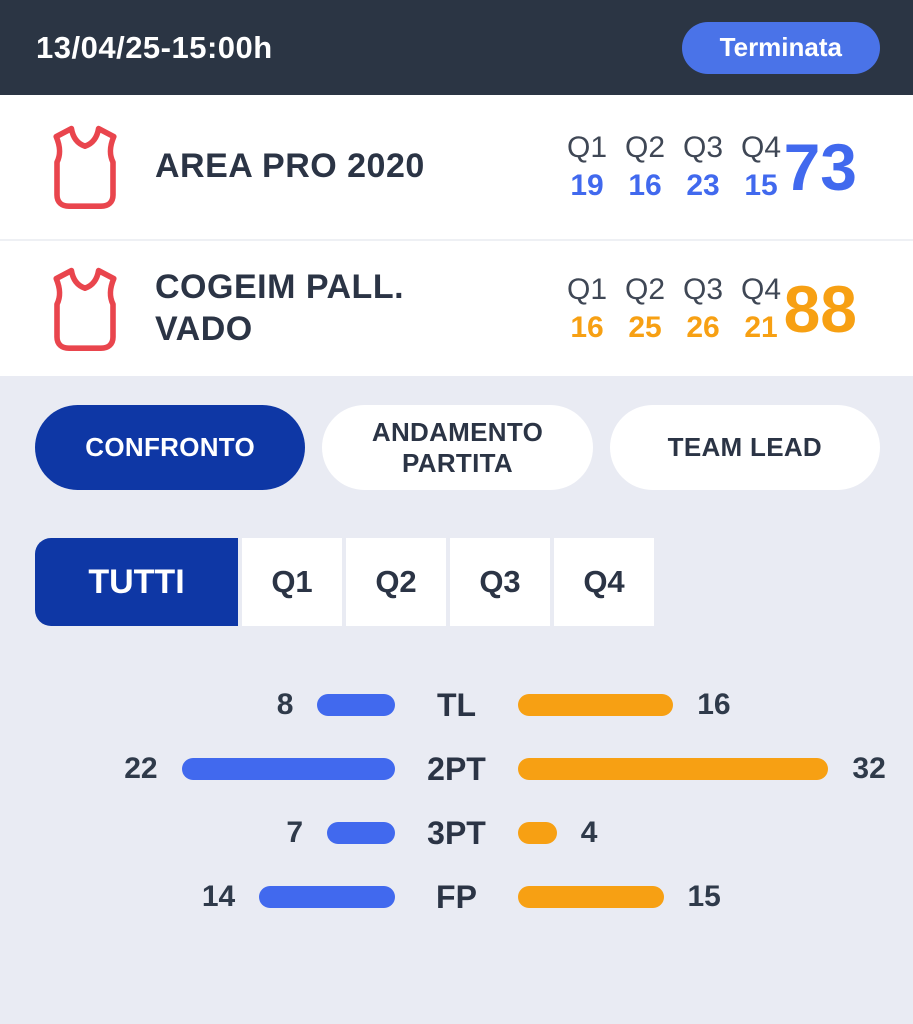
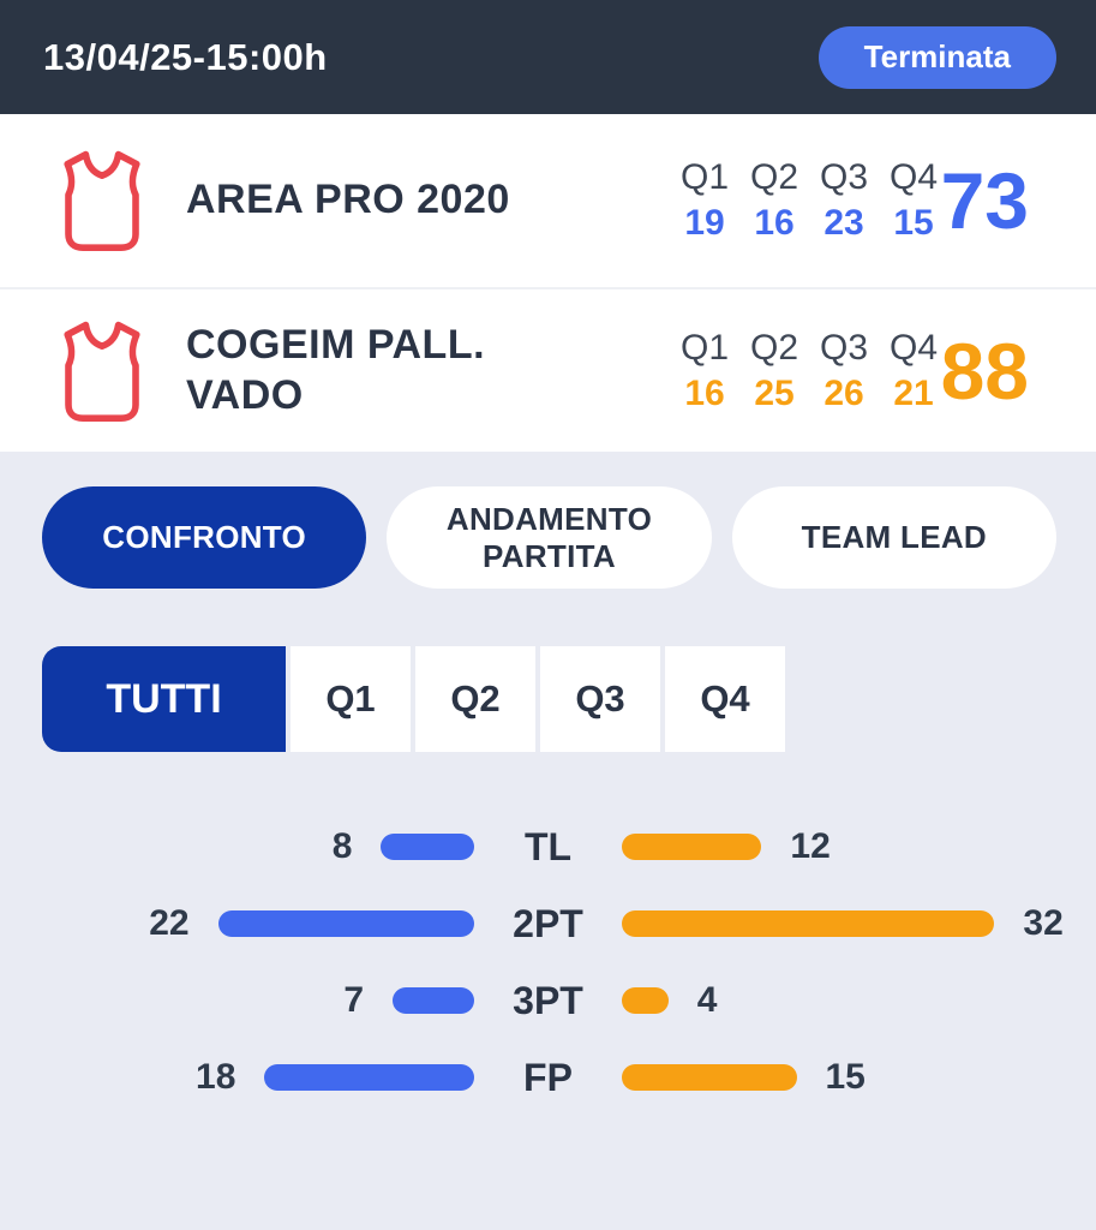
COGEIM PALL. VADO/TL: 16 -> 12
AREA PRO 2020/FP: 14 -> 18
